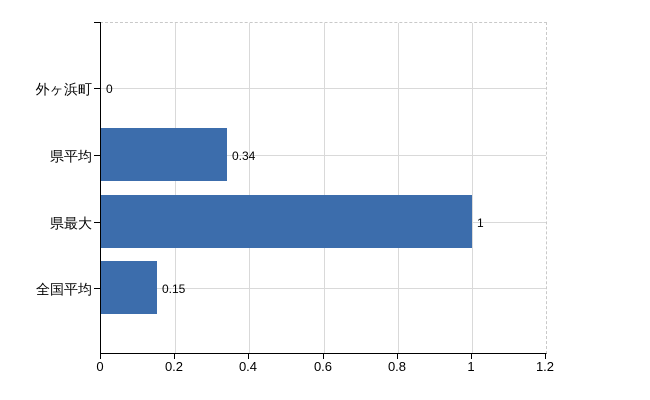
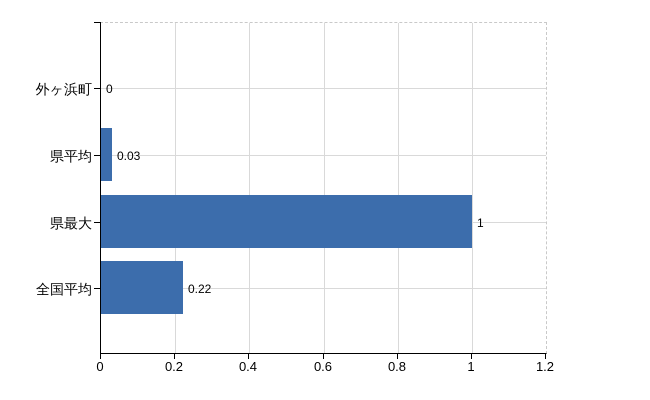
県平均: 0.34 -> 0.03
全国平均: 0.15 -> 0.22
